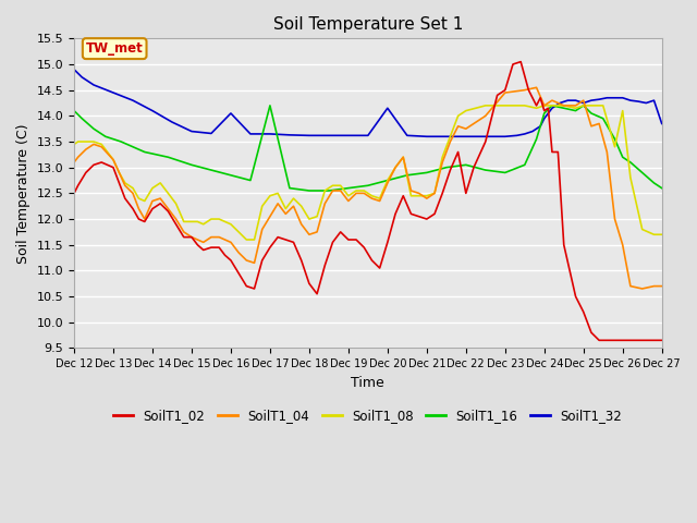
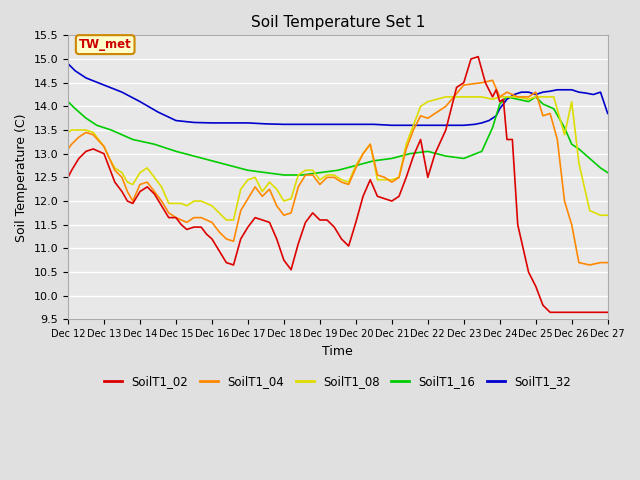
SoilT1_32/Dec 16: 14.05 -> 13.65
SoilT1_16/Dec 17: 14.20 -> 12.65
SoilT1_32/Dec 20: 14.15 -> 13.62
